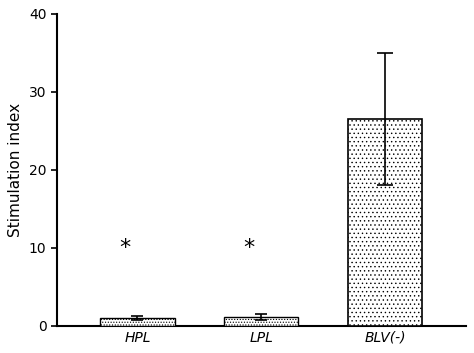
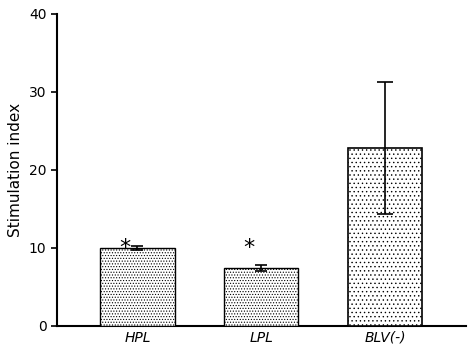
HPL: 1.0 -> 10.0
LPL: 1.1 -> 7.4
BLV(-): 26.5 -> 22.8
